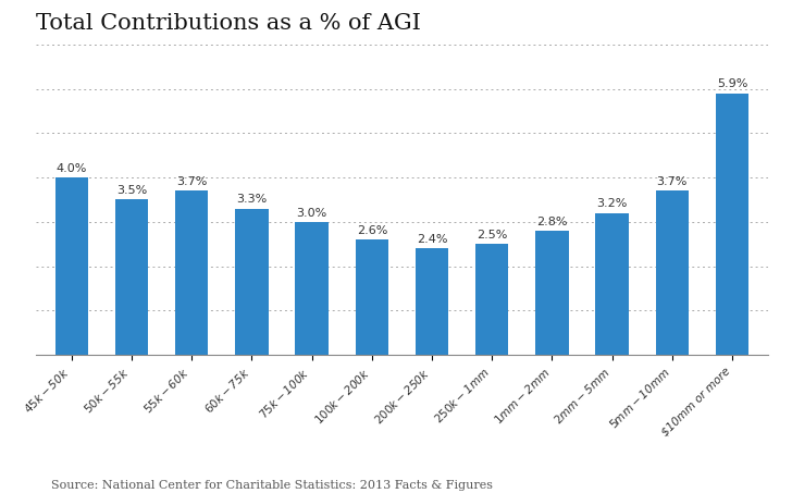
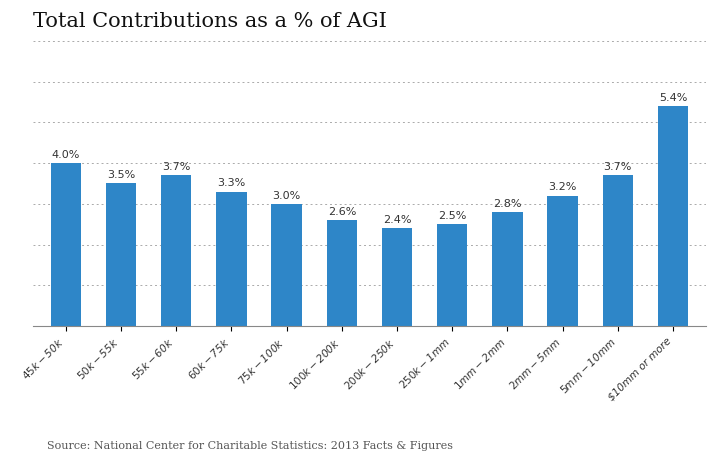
$10mm or more: 5.9% -> 5.4%
